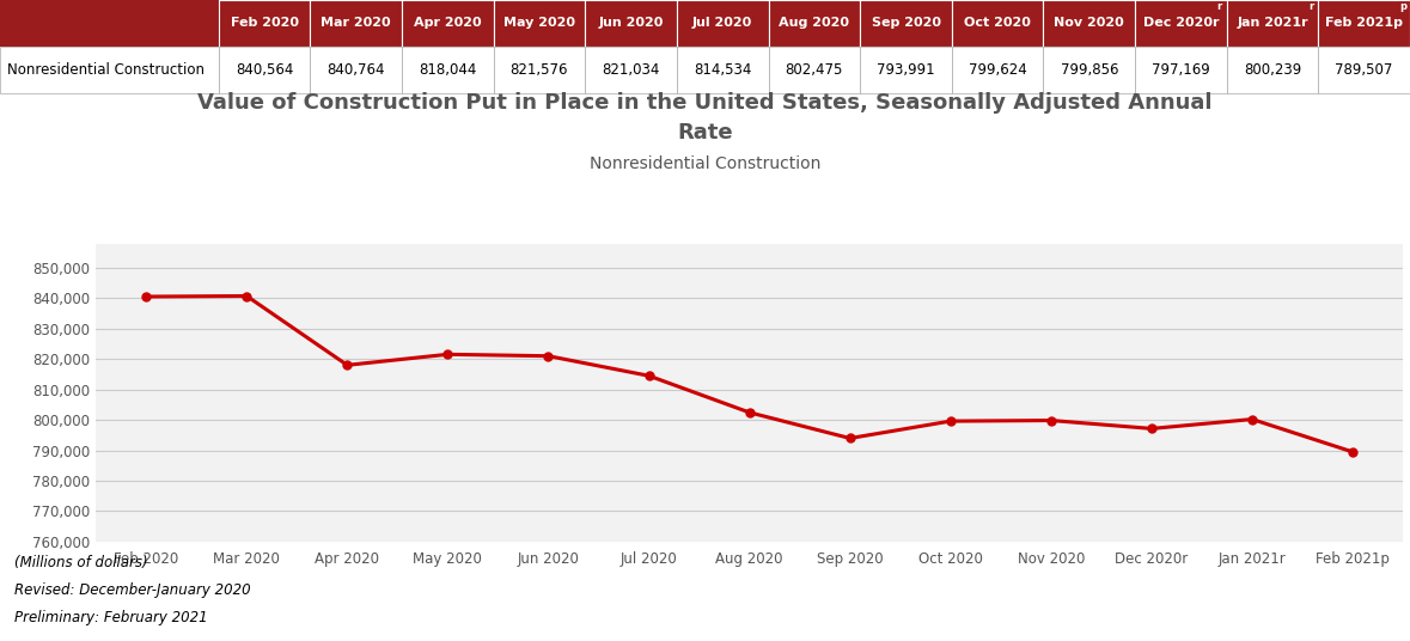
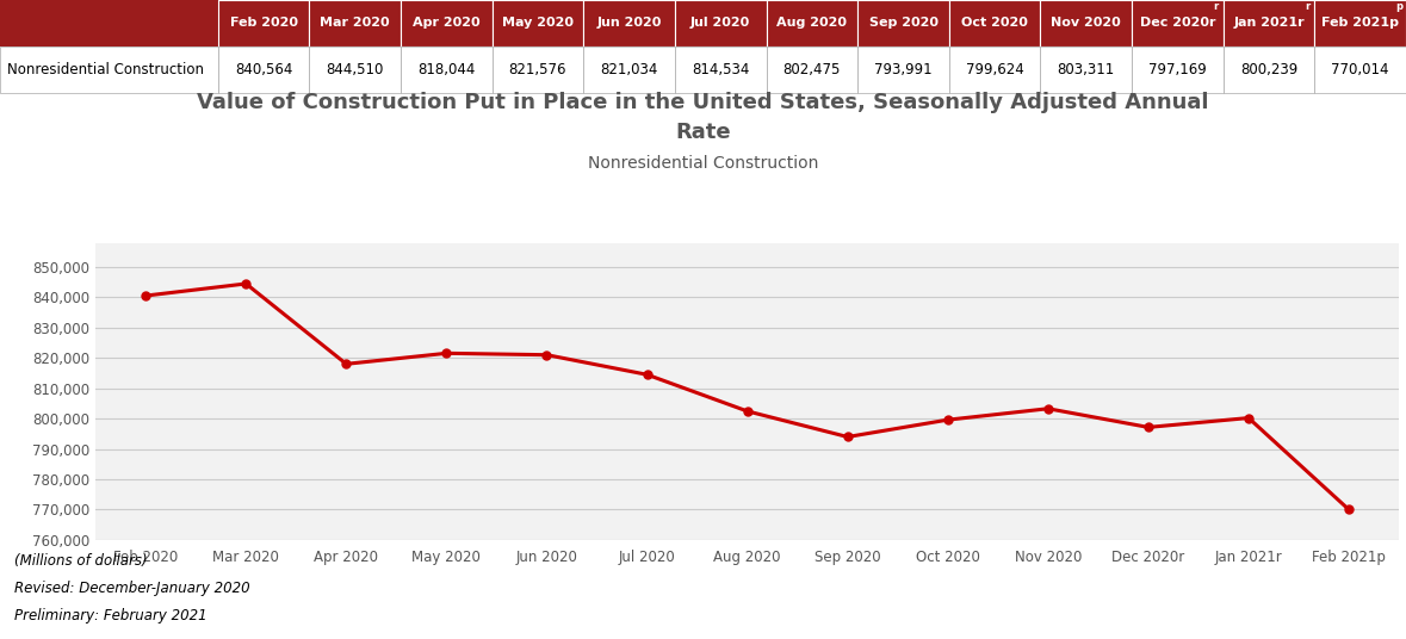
Mar 2020: 840,764 -> 844,510
Nov 2020: 799,856 -> 803,311
Feb 2021p: 789,507 -> 770,014
